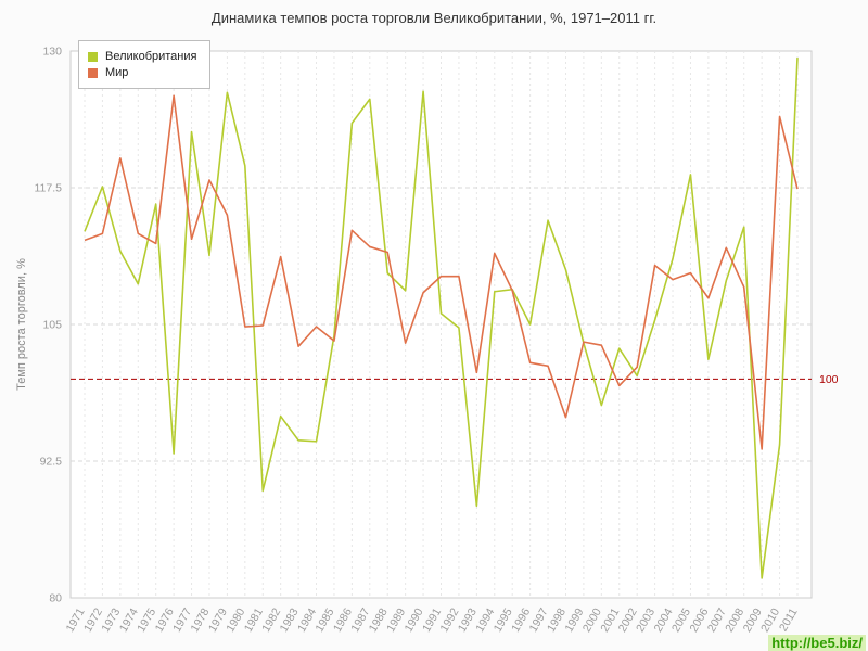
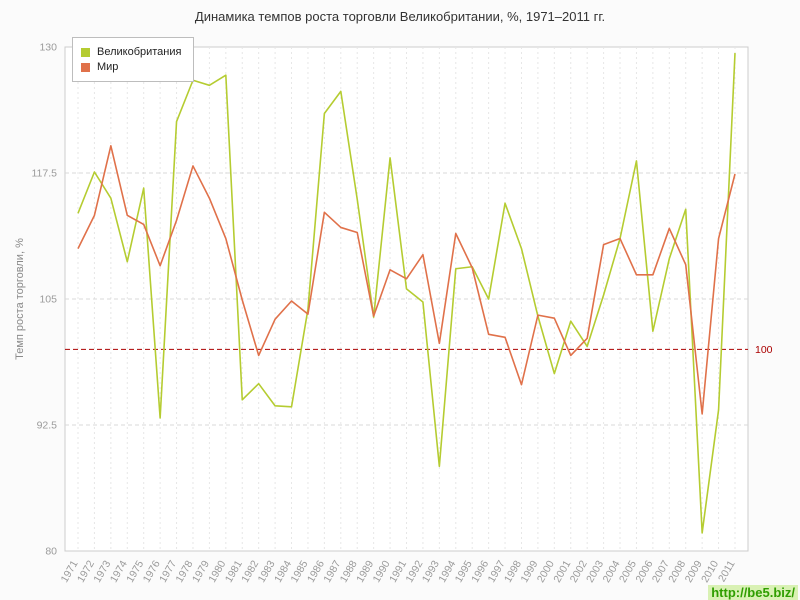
Мир/1971: 112.7 -> 110.0
Великобритания/1973: 111.7 -> 115.0
Мир/1976: 125.9 -> 108.3
Великобритания/1978: 111.3 -> 126.7
Великобритания/1980: 119.5 -> 127.2
Мир/1980: 104.8 -> 111.0
Великобритания/1981: 89.8 -> 95.0
Мир/1982: 111.2 -> 99.4
Великобритания/1988: 109.7 -> 114.9
Великобритания/1989: 108.1 -> 103.2
Великобритания/1990: 126.3 -> 119.0
Мир/1991: 109.4 -> 107.0
Мир/2004: 109.1 -> 111.0
Мир/2005: 109.7 -> 107.4
Мир/2010: 124.0 -> 111.0
